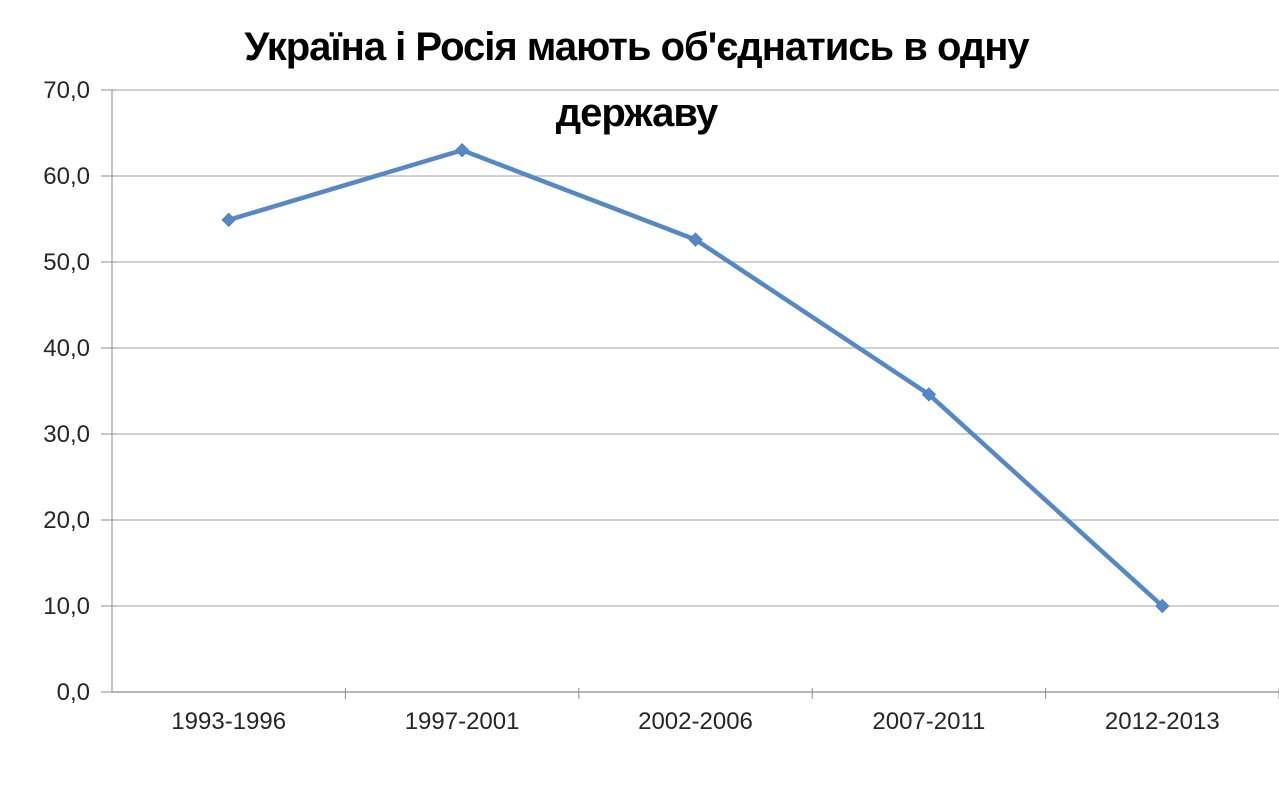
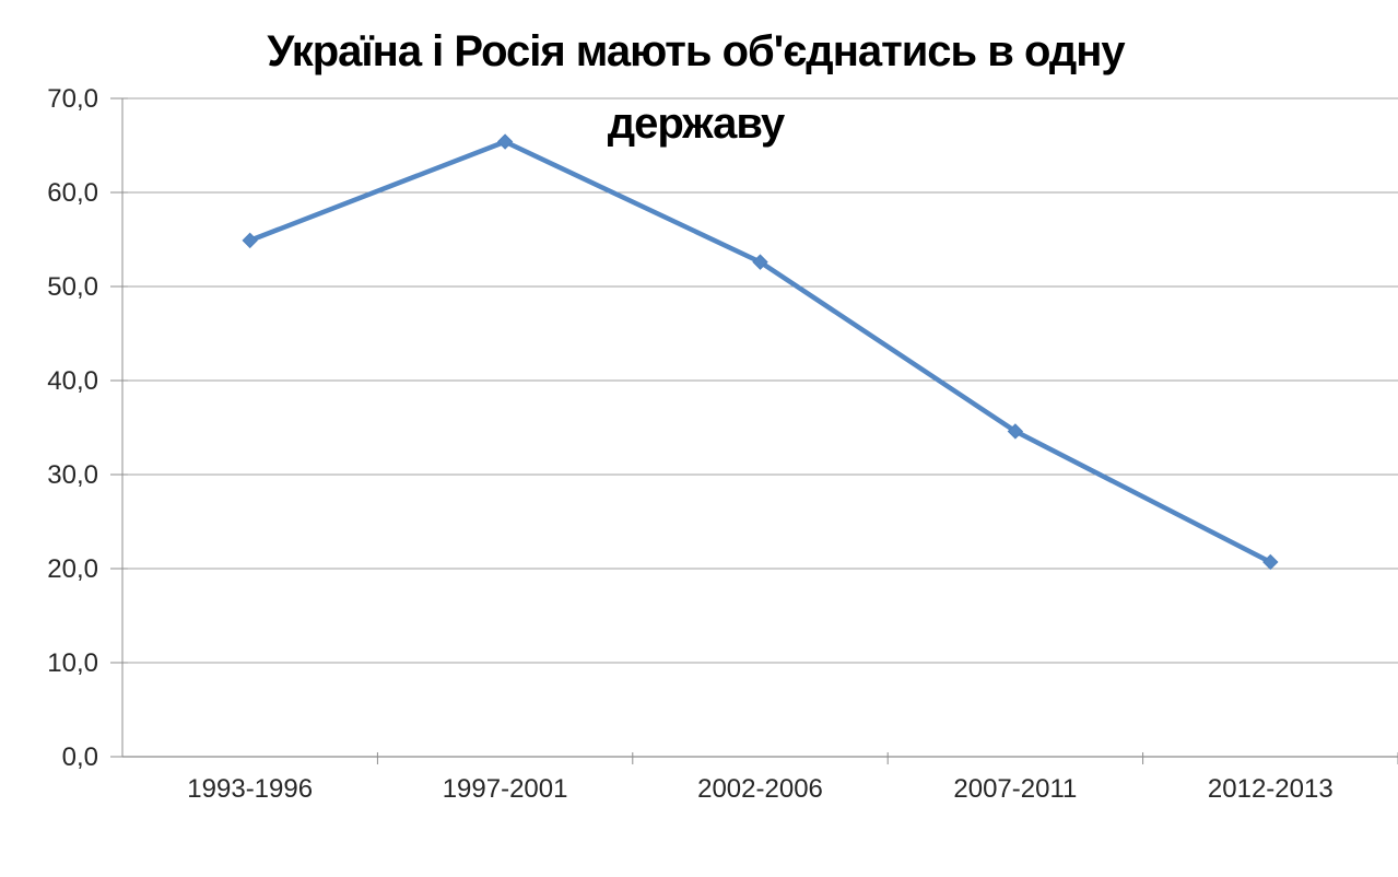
1997-2001: 63 -> 65
2012-2013: 10 -> 21
